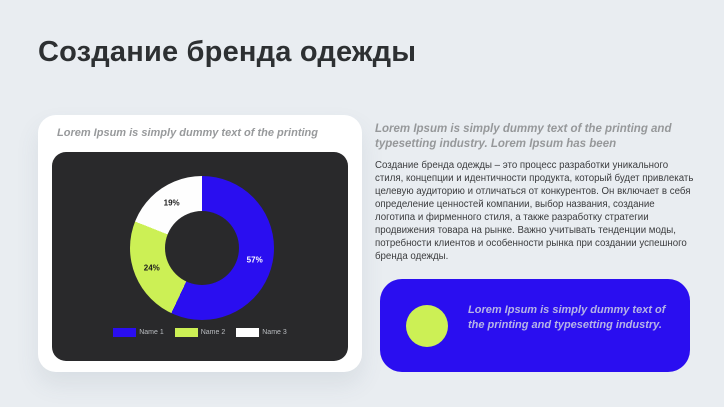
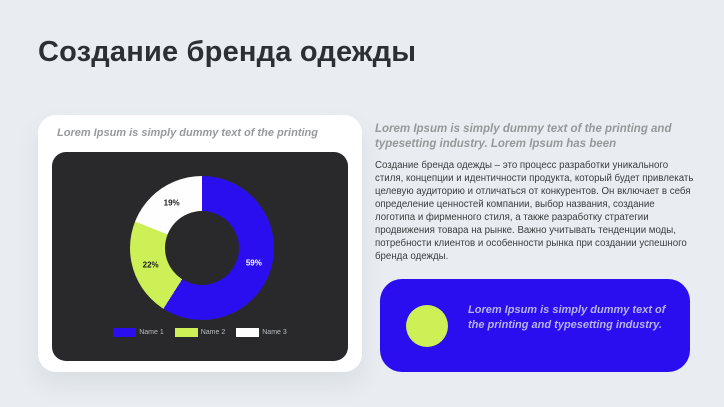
Name 1: 57% -> 59%
Name 2: 24% -> 22%
